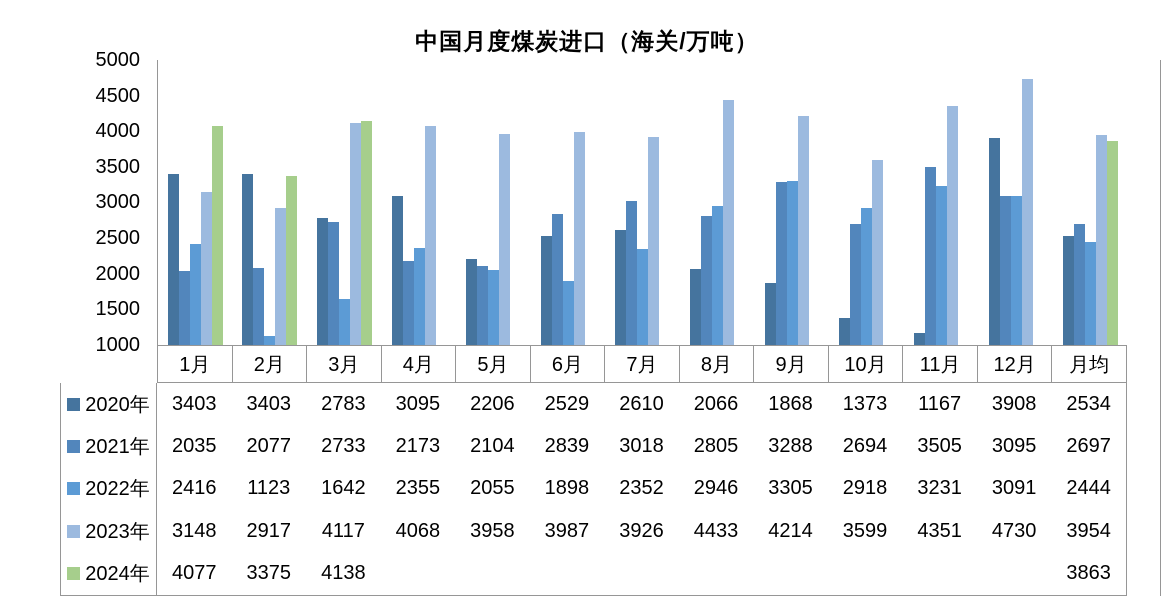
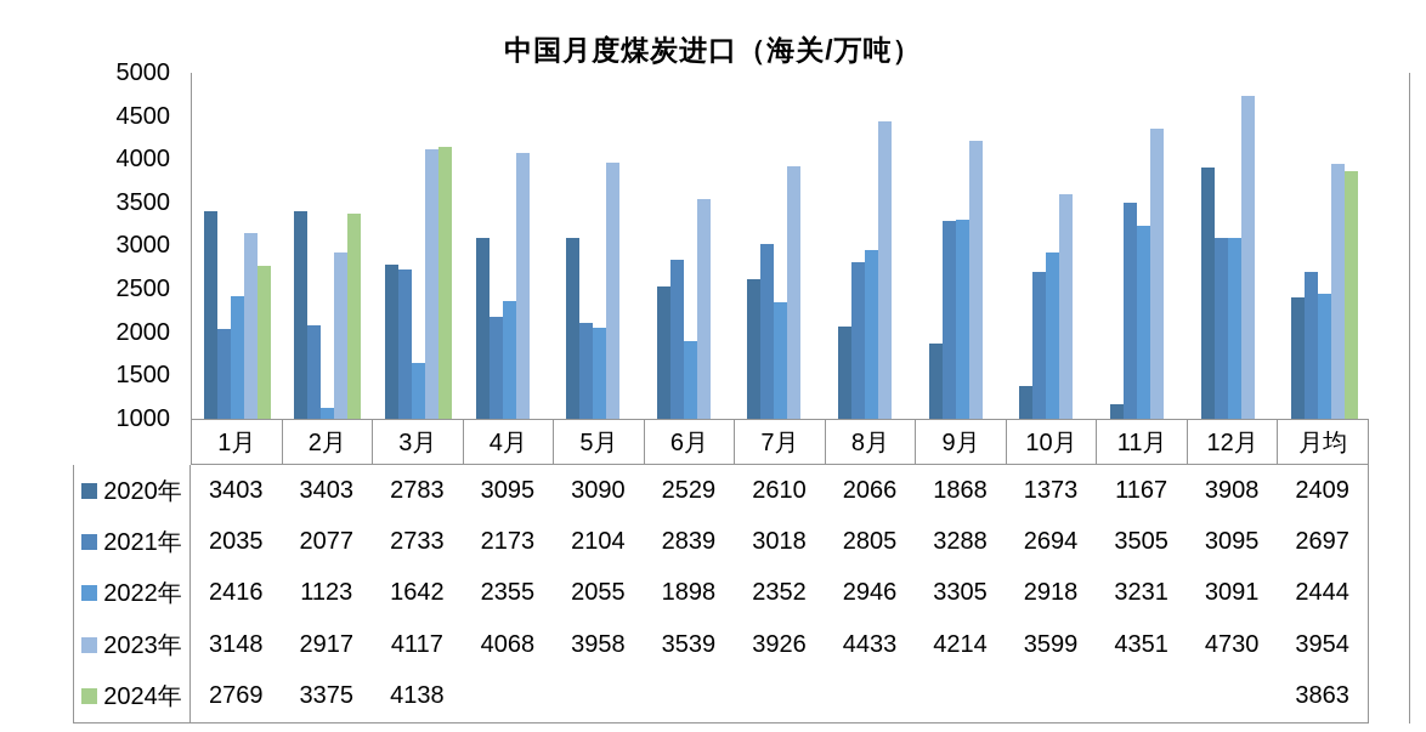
2024年/1月: 4077 -> 2769
2020年/5月: 2206 -> 3090
2023年/6月: 3987 -> 3539
2020年/月均: 2534 -> 2409
